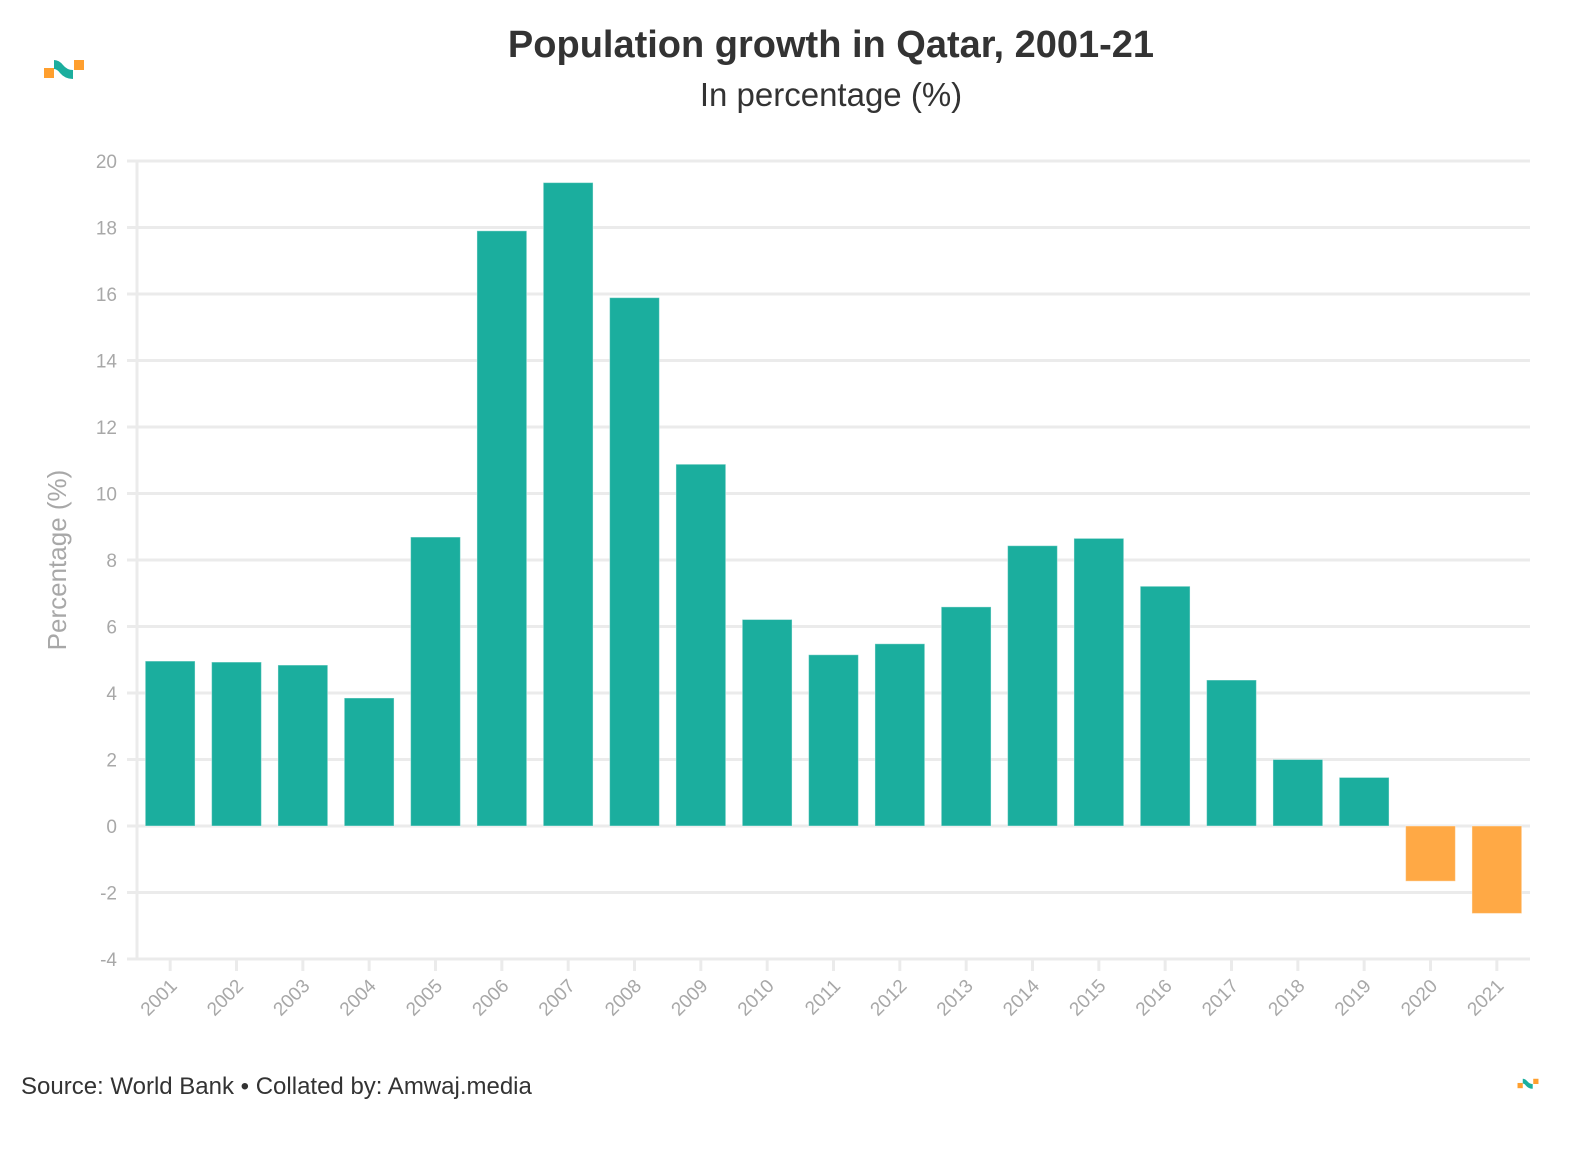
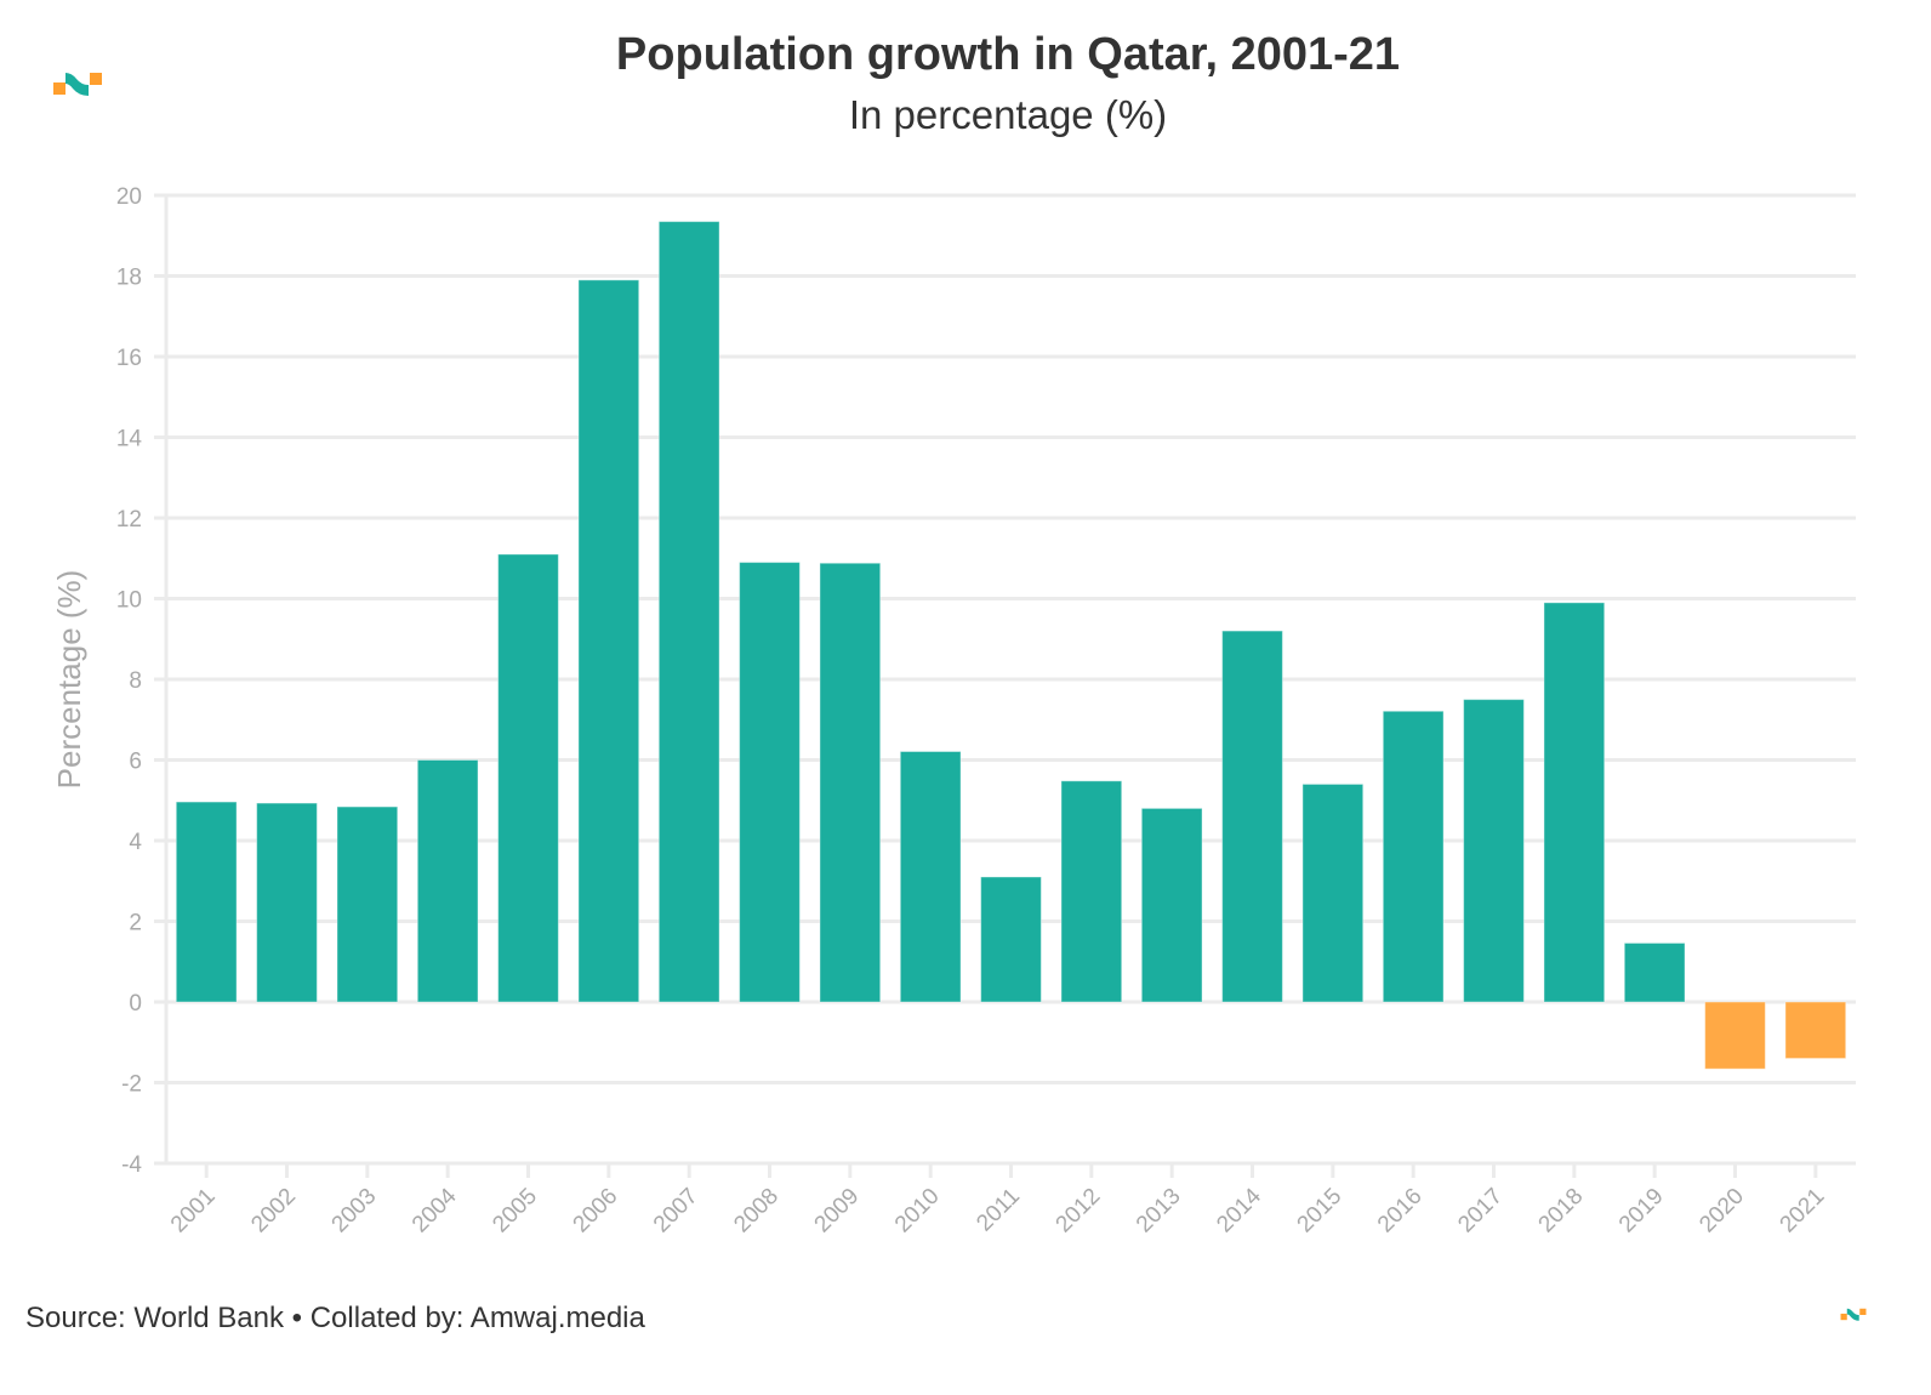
2004: 3.9 -> 6.0
2005: 8.7 -> 11.1
2008: 15.9 -> 10.9
2011: 5.2 -> 3.1
2013: 6.6 -> 4.8
2014: 8.4 -> 9.2
2015: 8.7 -> 5.4
2017: 4.4 -> 7.5
2018: 2.0 -> 9.9
2021: -2.6 -> -1.4
